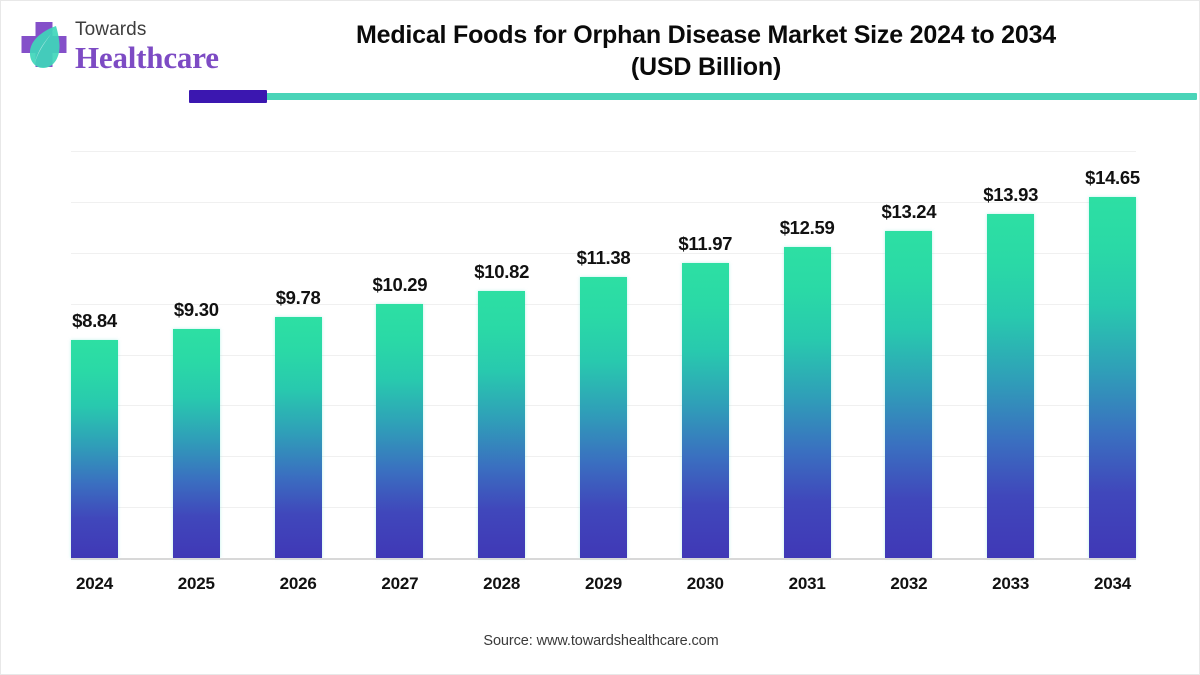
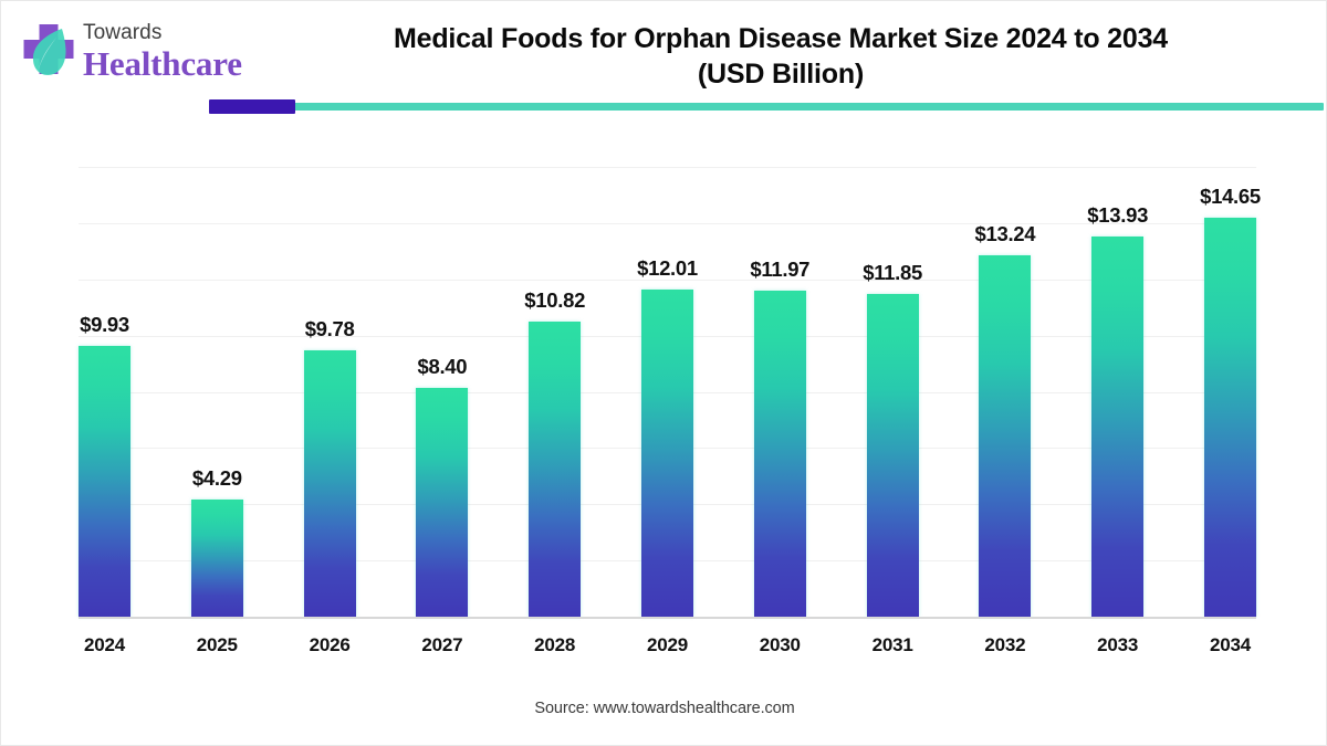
2024: $8.84 -> $9.93
2025: $9.30 -> $4.29
2027: $10.29 -> $8.40
2029: $11.38 -> $12.01
2031: $12.59 -> $11.85
